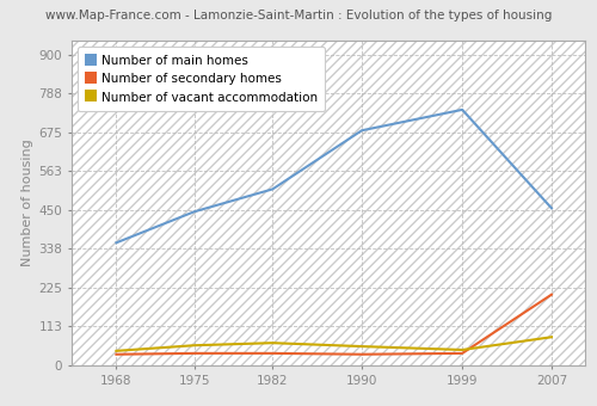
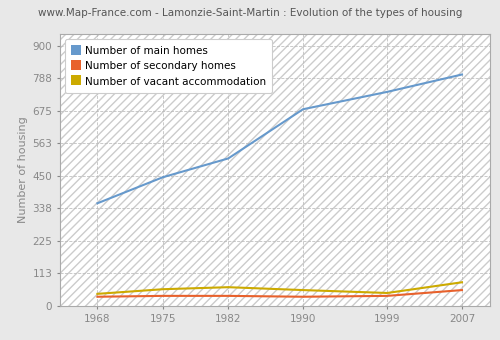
Number of main homes/2007: 455 -> 800
Number of secondary homes/2007: 205 -> 55
